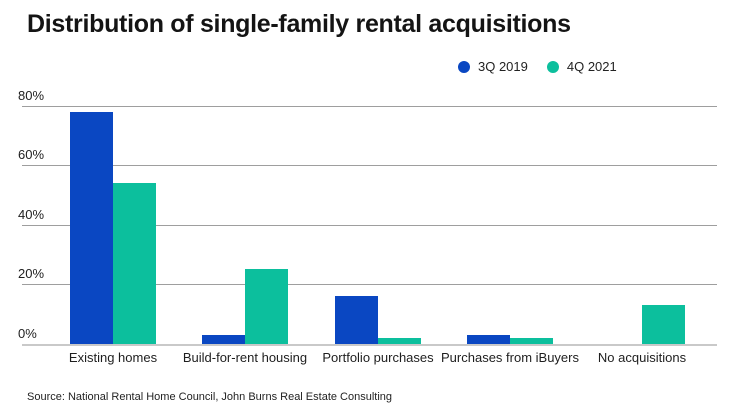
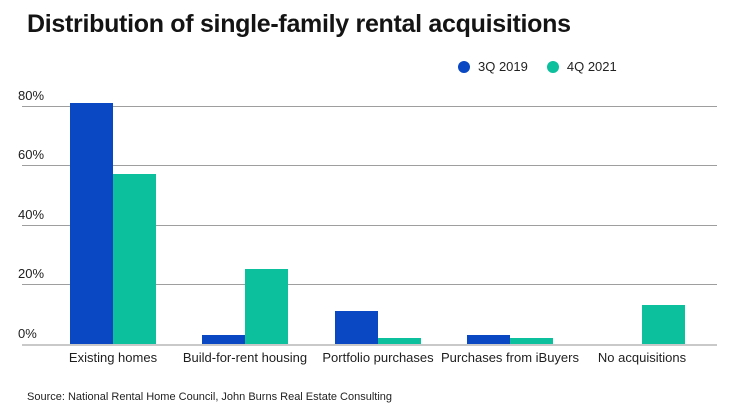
3Q 2019/Existing homes: 78% -> 81%
4Q 2021/Existing homes: 54% -> 57%
3Q 2019/Portfolio purchases: 16% -> 11%
